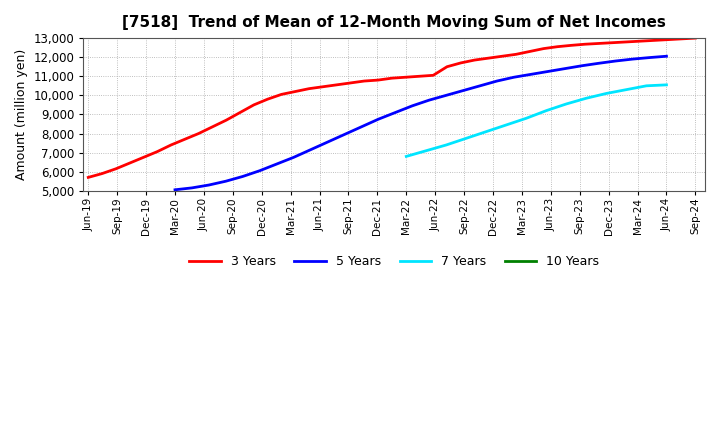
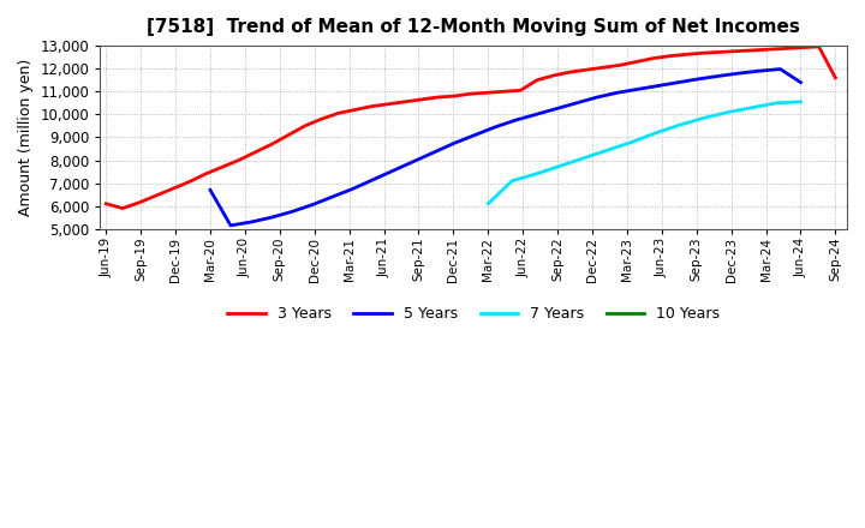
3 Years/Jun-19: 5,700 -> 6,100
5 Years/Mar-20: 5,000 -> 6,700
7 Years/Mar-22: 6,800 -> 6,100
5 Years/Jun-24: 12,000 -> 11,400
3 Years/Sep-24: 13,000 -> 11,600
